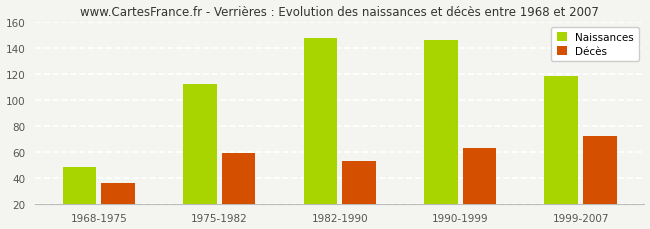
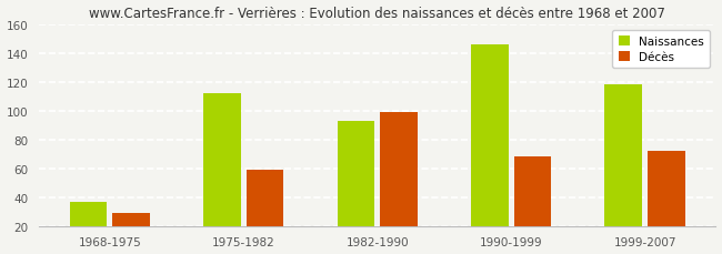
Naissances/1968-1975: 48 -> 37
Décès/1968-1975: 36 -> 29
Naissances/1982-1990: 147 -> 93
Décès/1982-1990: 53 -> 99
Décès/1990-1999: 63 -> 68
